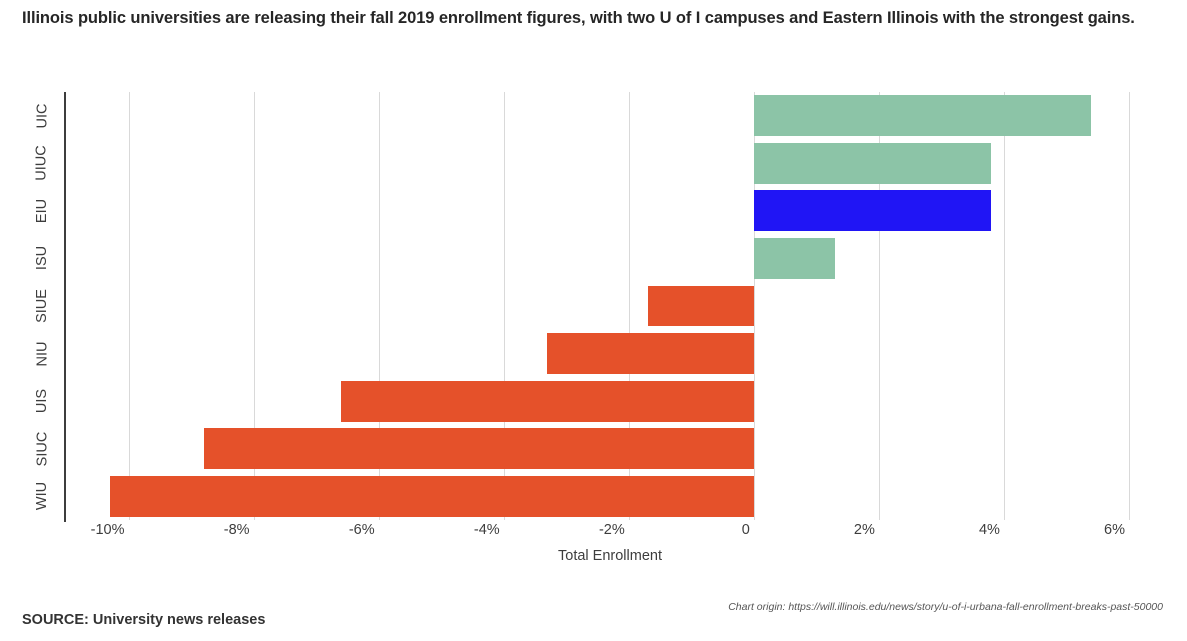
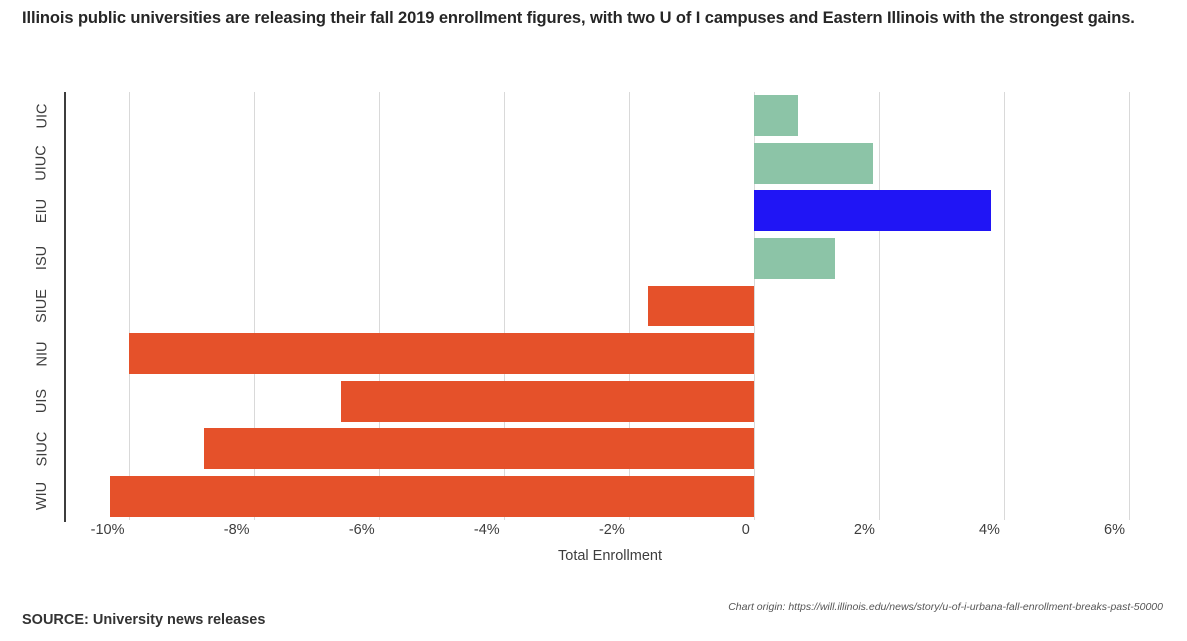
UIC: 5.4% -> 0.7%
UIUC: 3.8% -> 1.9%
NIU: -3.3% -> -10.0%
